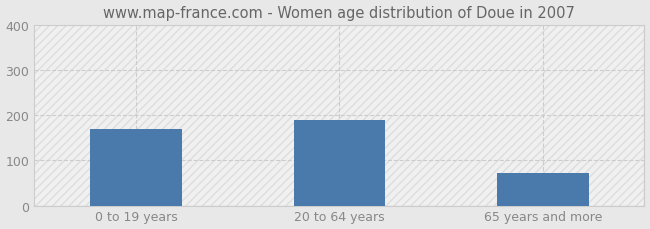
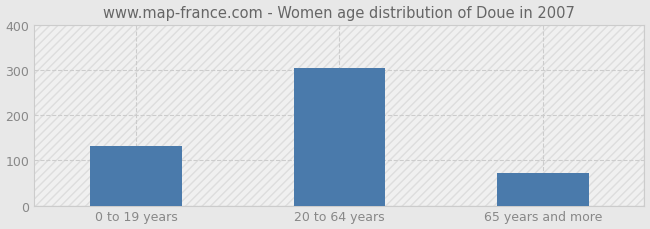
0 to 19 years: 170 -> 132
20 to 64 years: 190 -> 305
